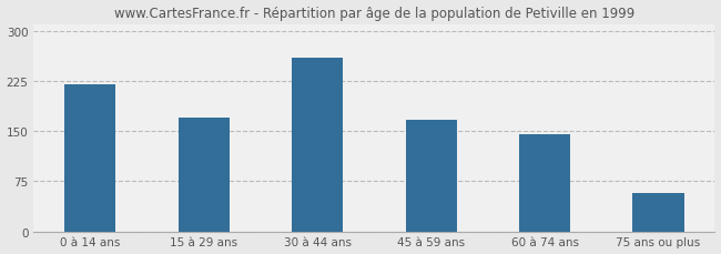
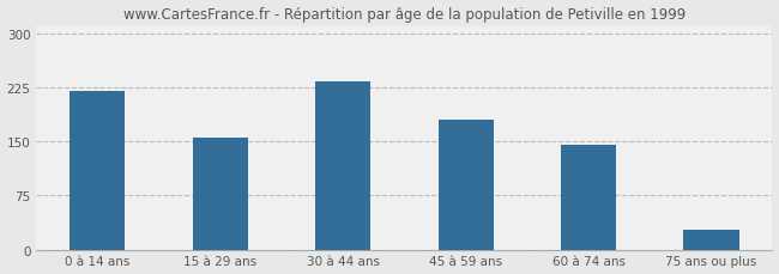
15 à 29 ans: 170 -> 155
30 à 44 ans: 260 -> 233
45 à 59 ans: 166 -> 180
75 ans ou plus: 58 -> 28
